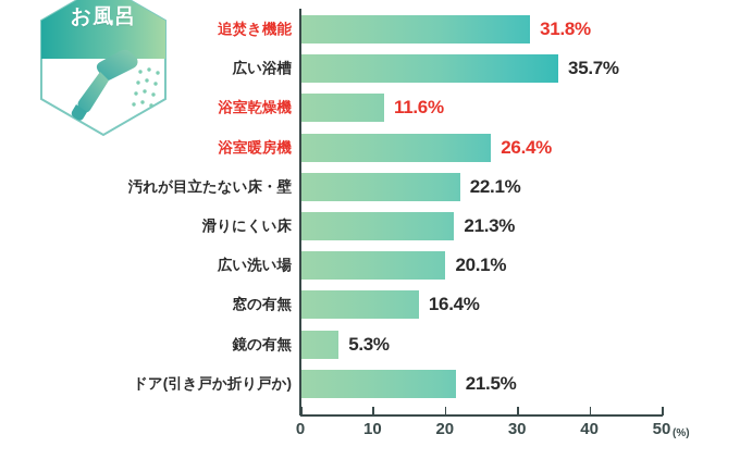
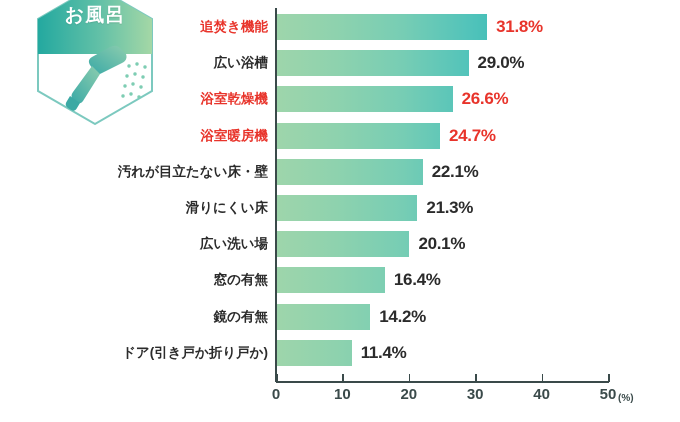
広い浴槽: 35.7% -> 29.0%
浴室乾燥機: 11.6% -> 26.6%
浴室暖房機: 26.4% -> 24.7%
鏡の有無: 5.3% -> 14.2%
ドア(引き戸か折り戸か): 21.5% -> 11.4%
